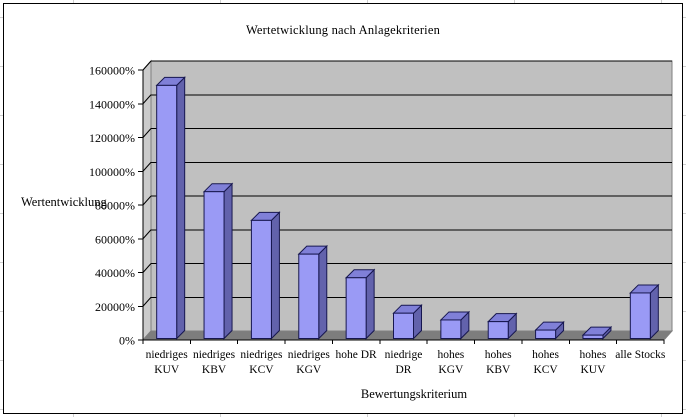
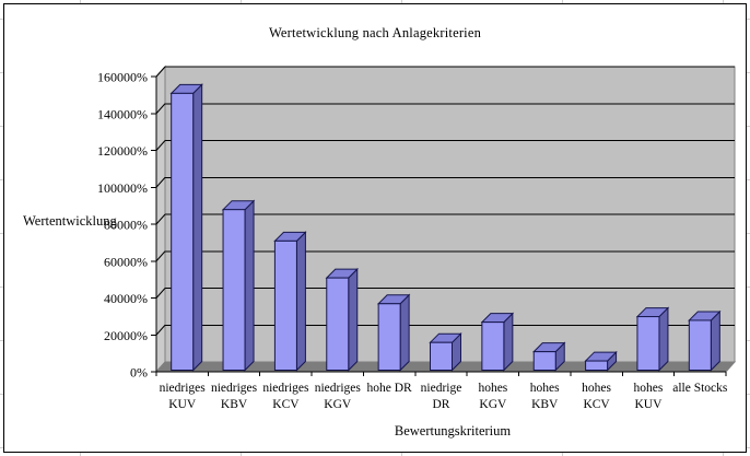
hohes KGV: 11000% -> 26000%
hohes KUV: 2000% -> 29000%
